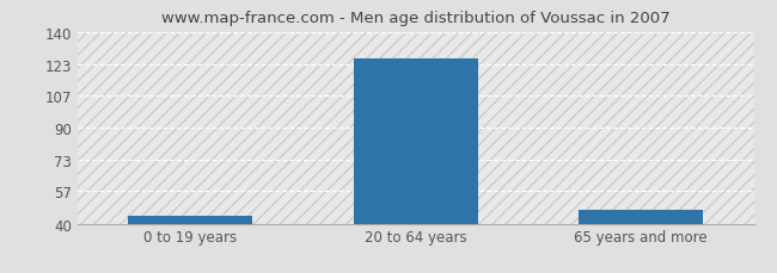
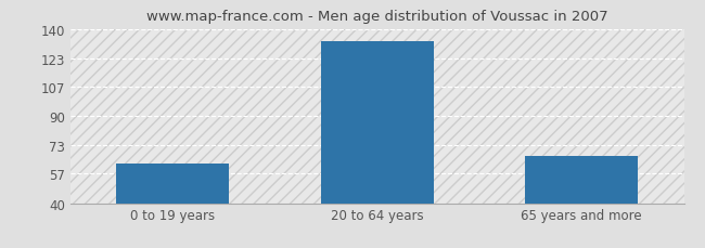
0 to 19 years: 44 -> 63
20 to 64 years: 126 -> 133
65 years and more: 47 -> 67
